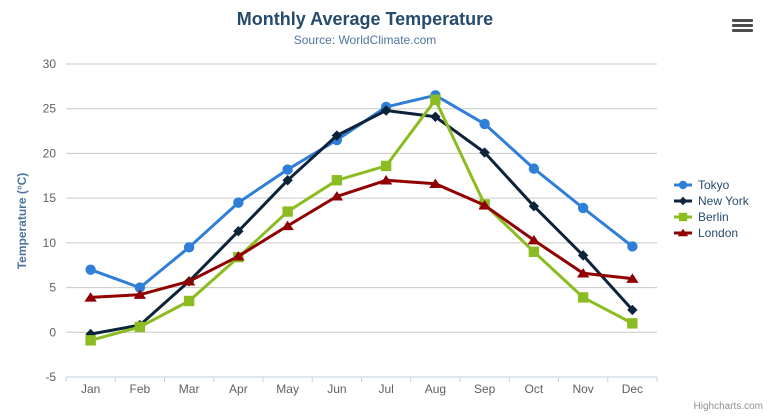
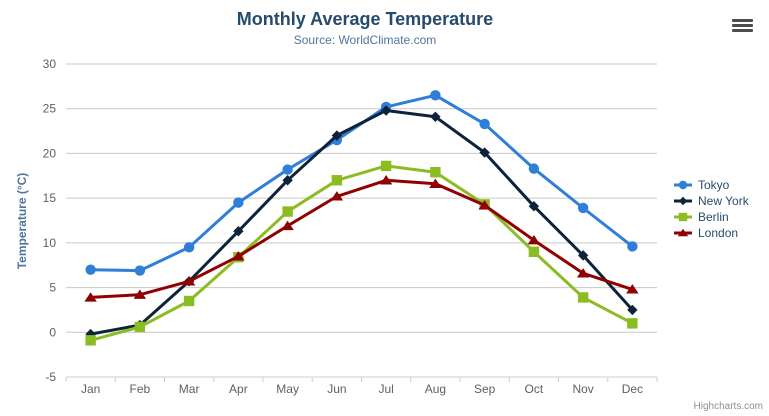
Tokyo/Feb: 5 -> 7
Berlin/Aug: 26 -> 18
London/Dec: 6 -> 5
